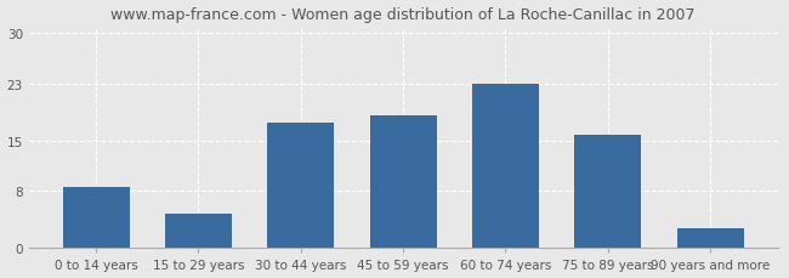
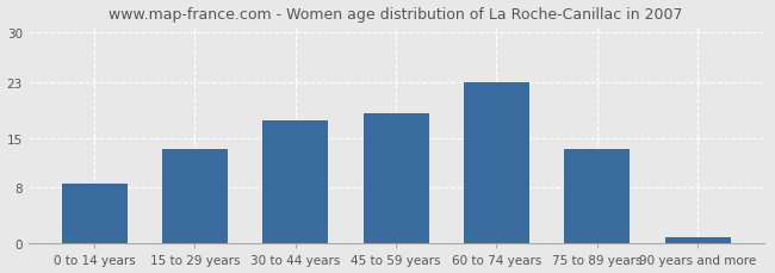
15 to 29 years: 4.8 -> 13.5
75 to 89 years: 15.8 -> 13.5
90 years and more: 2.8 -> 1.0
